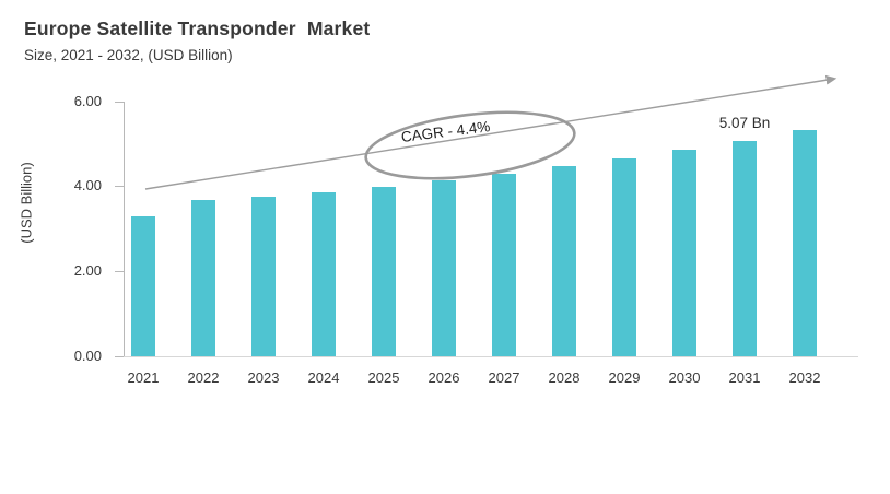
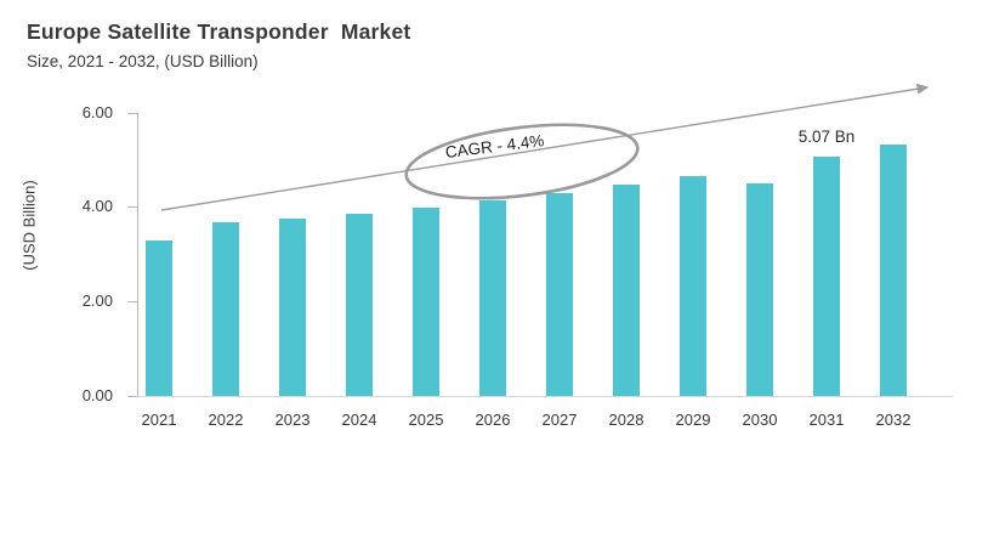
2030: 4.9 -> 4.5
